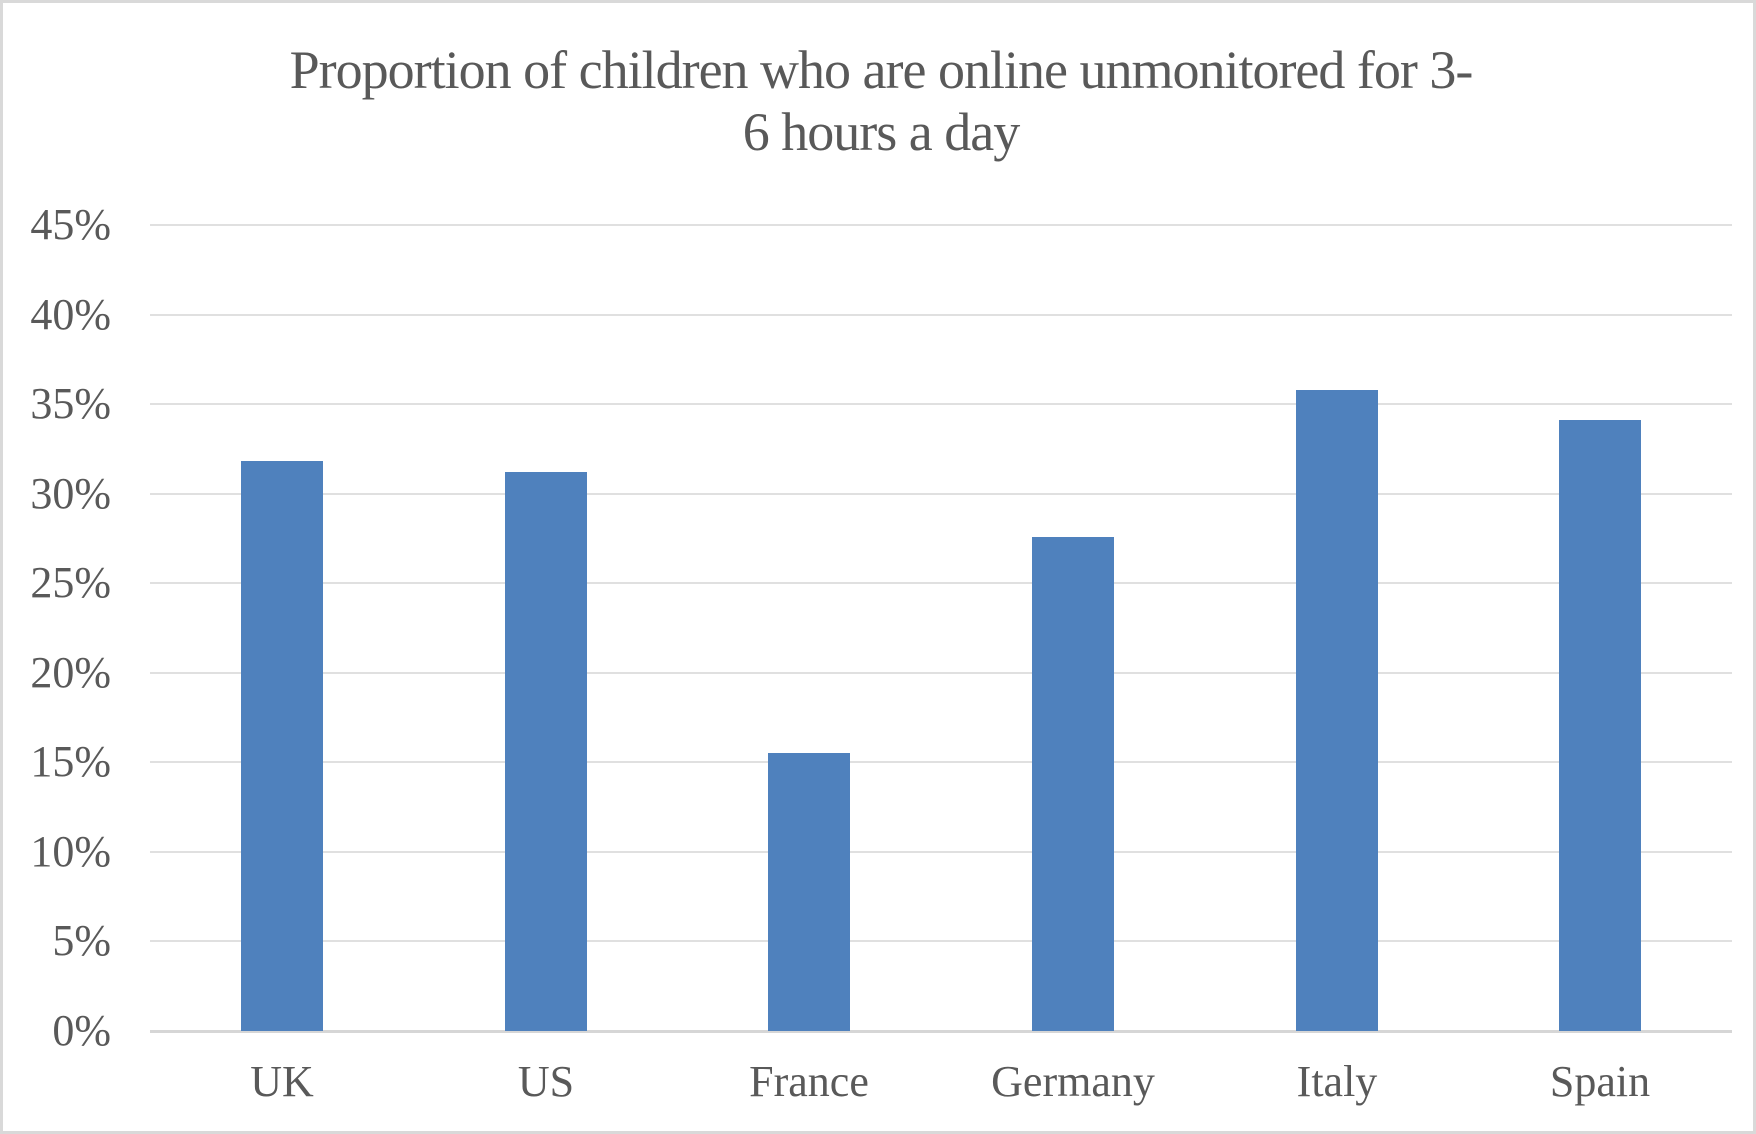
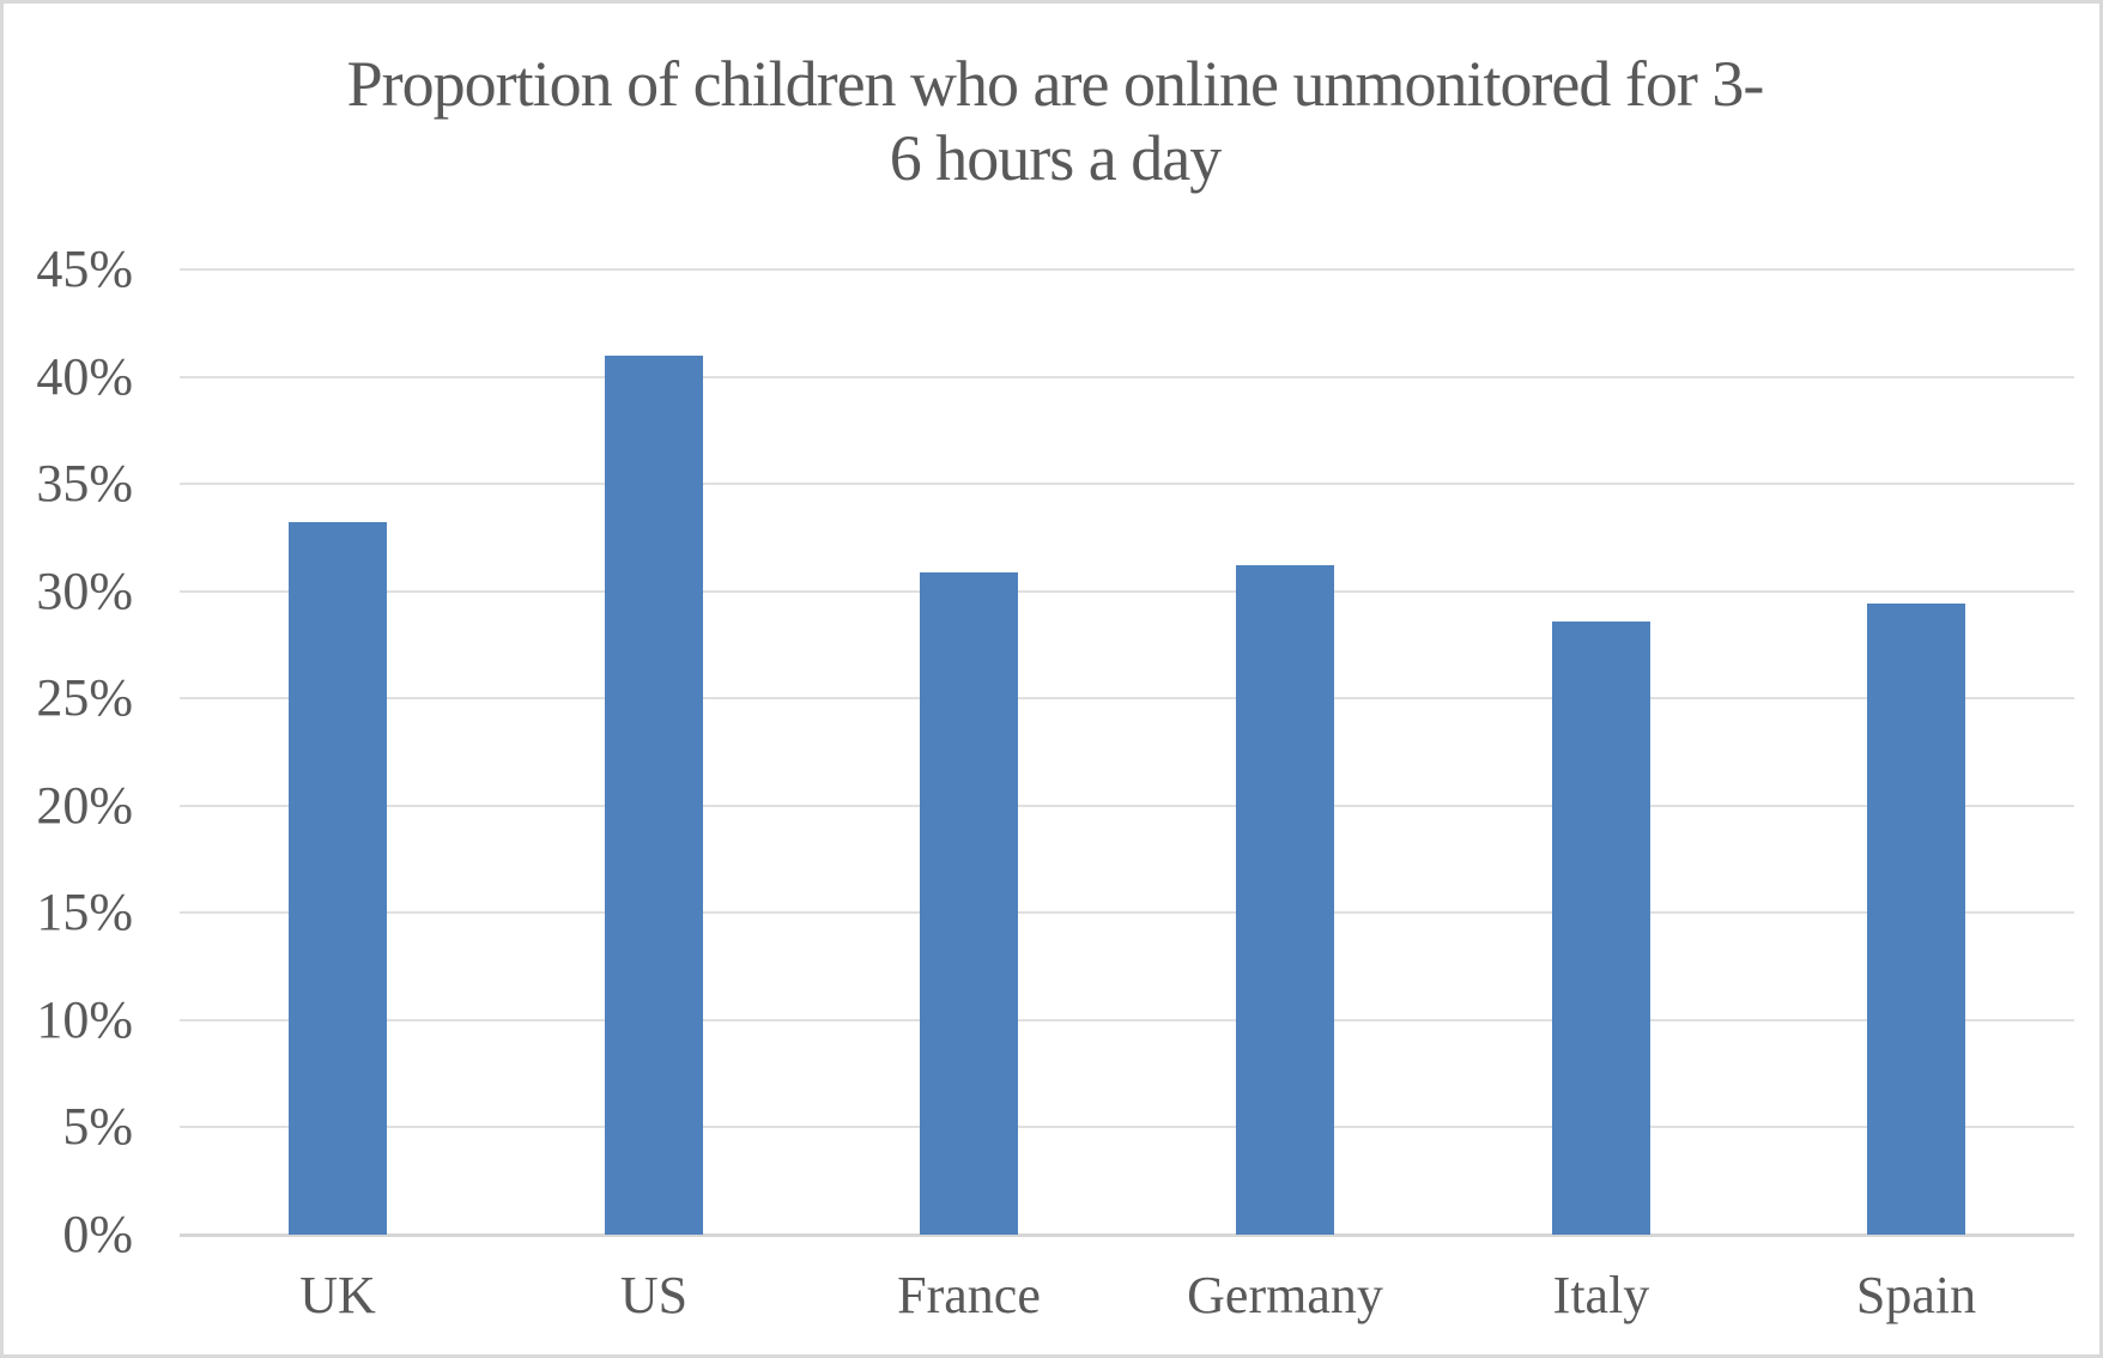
UK: 31.8% -> 33.2%
US: 31.2% -> 41.0%
France: 15.5% -> 30.9%
Germany: 27.6% -> 31.2%
Italy: 35.8% -> 28.6%
Spain: 34.1% -> 29.4%
